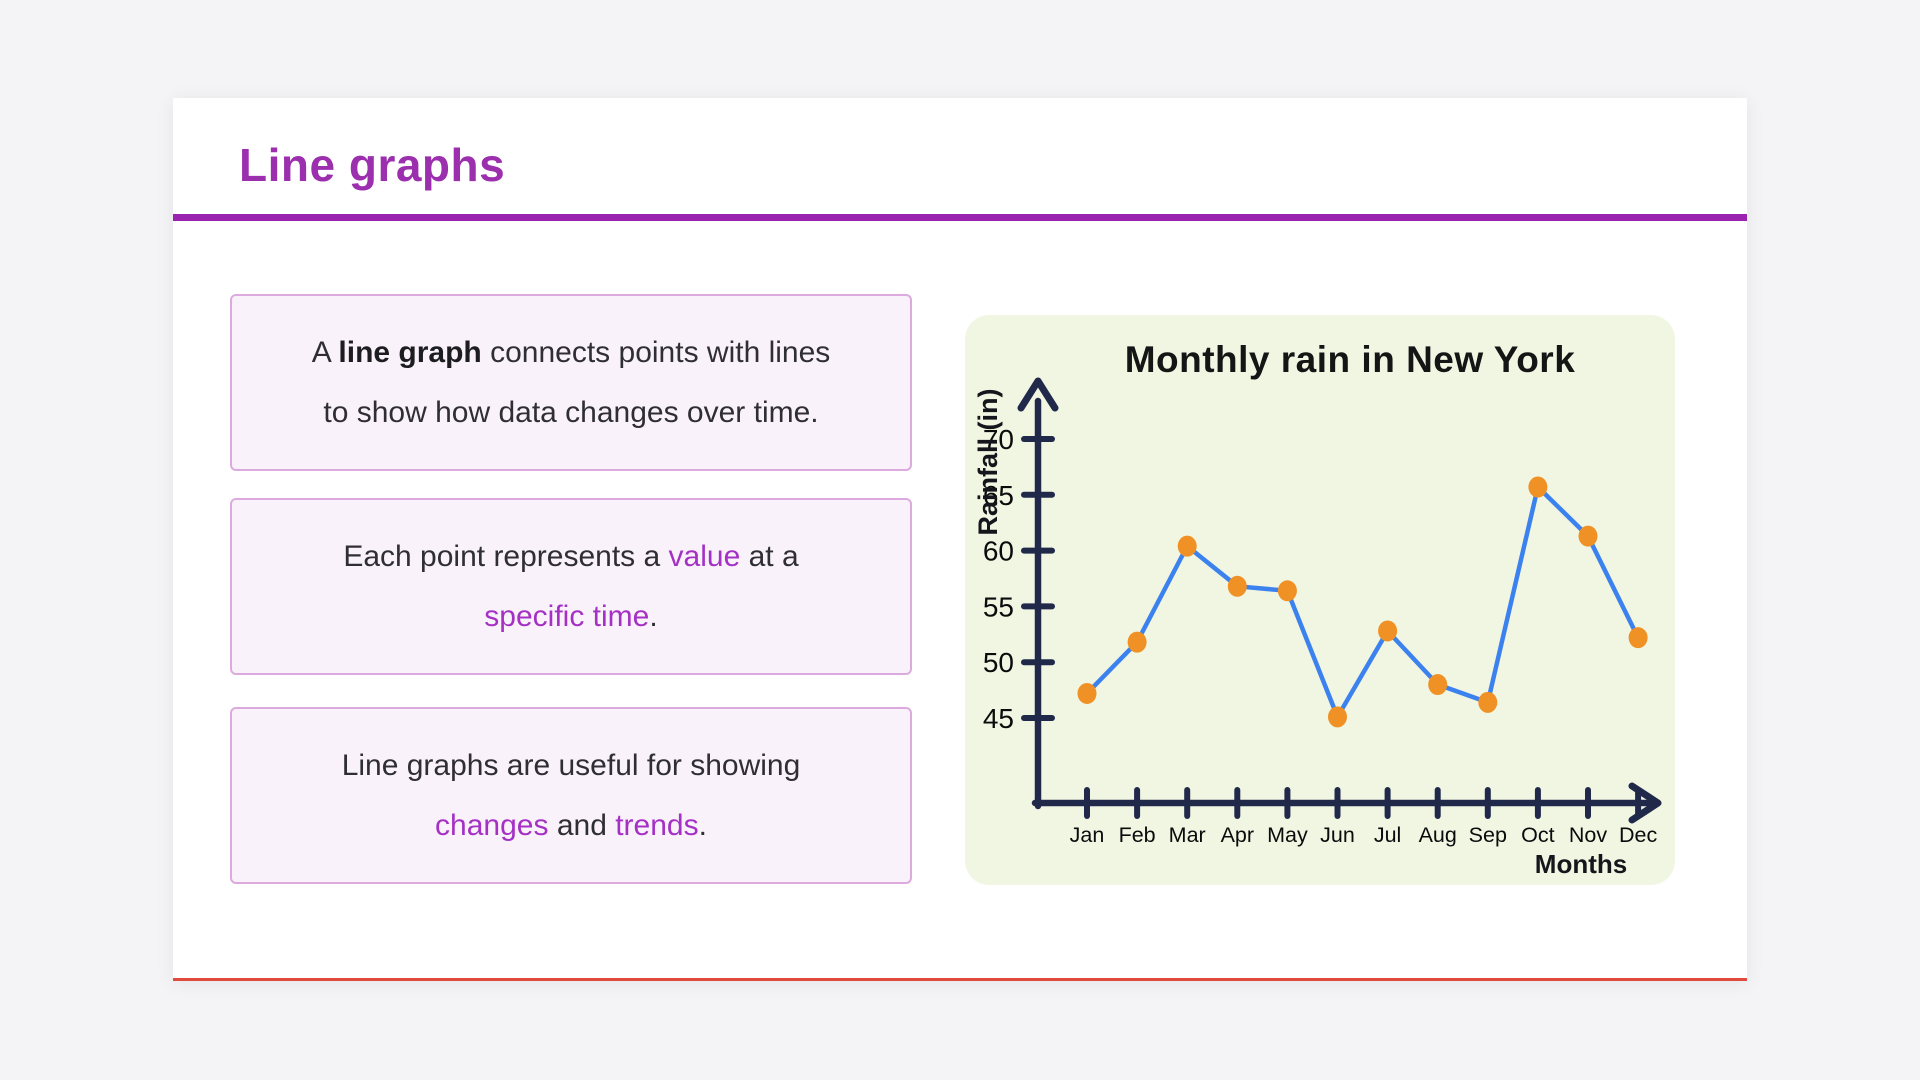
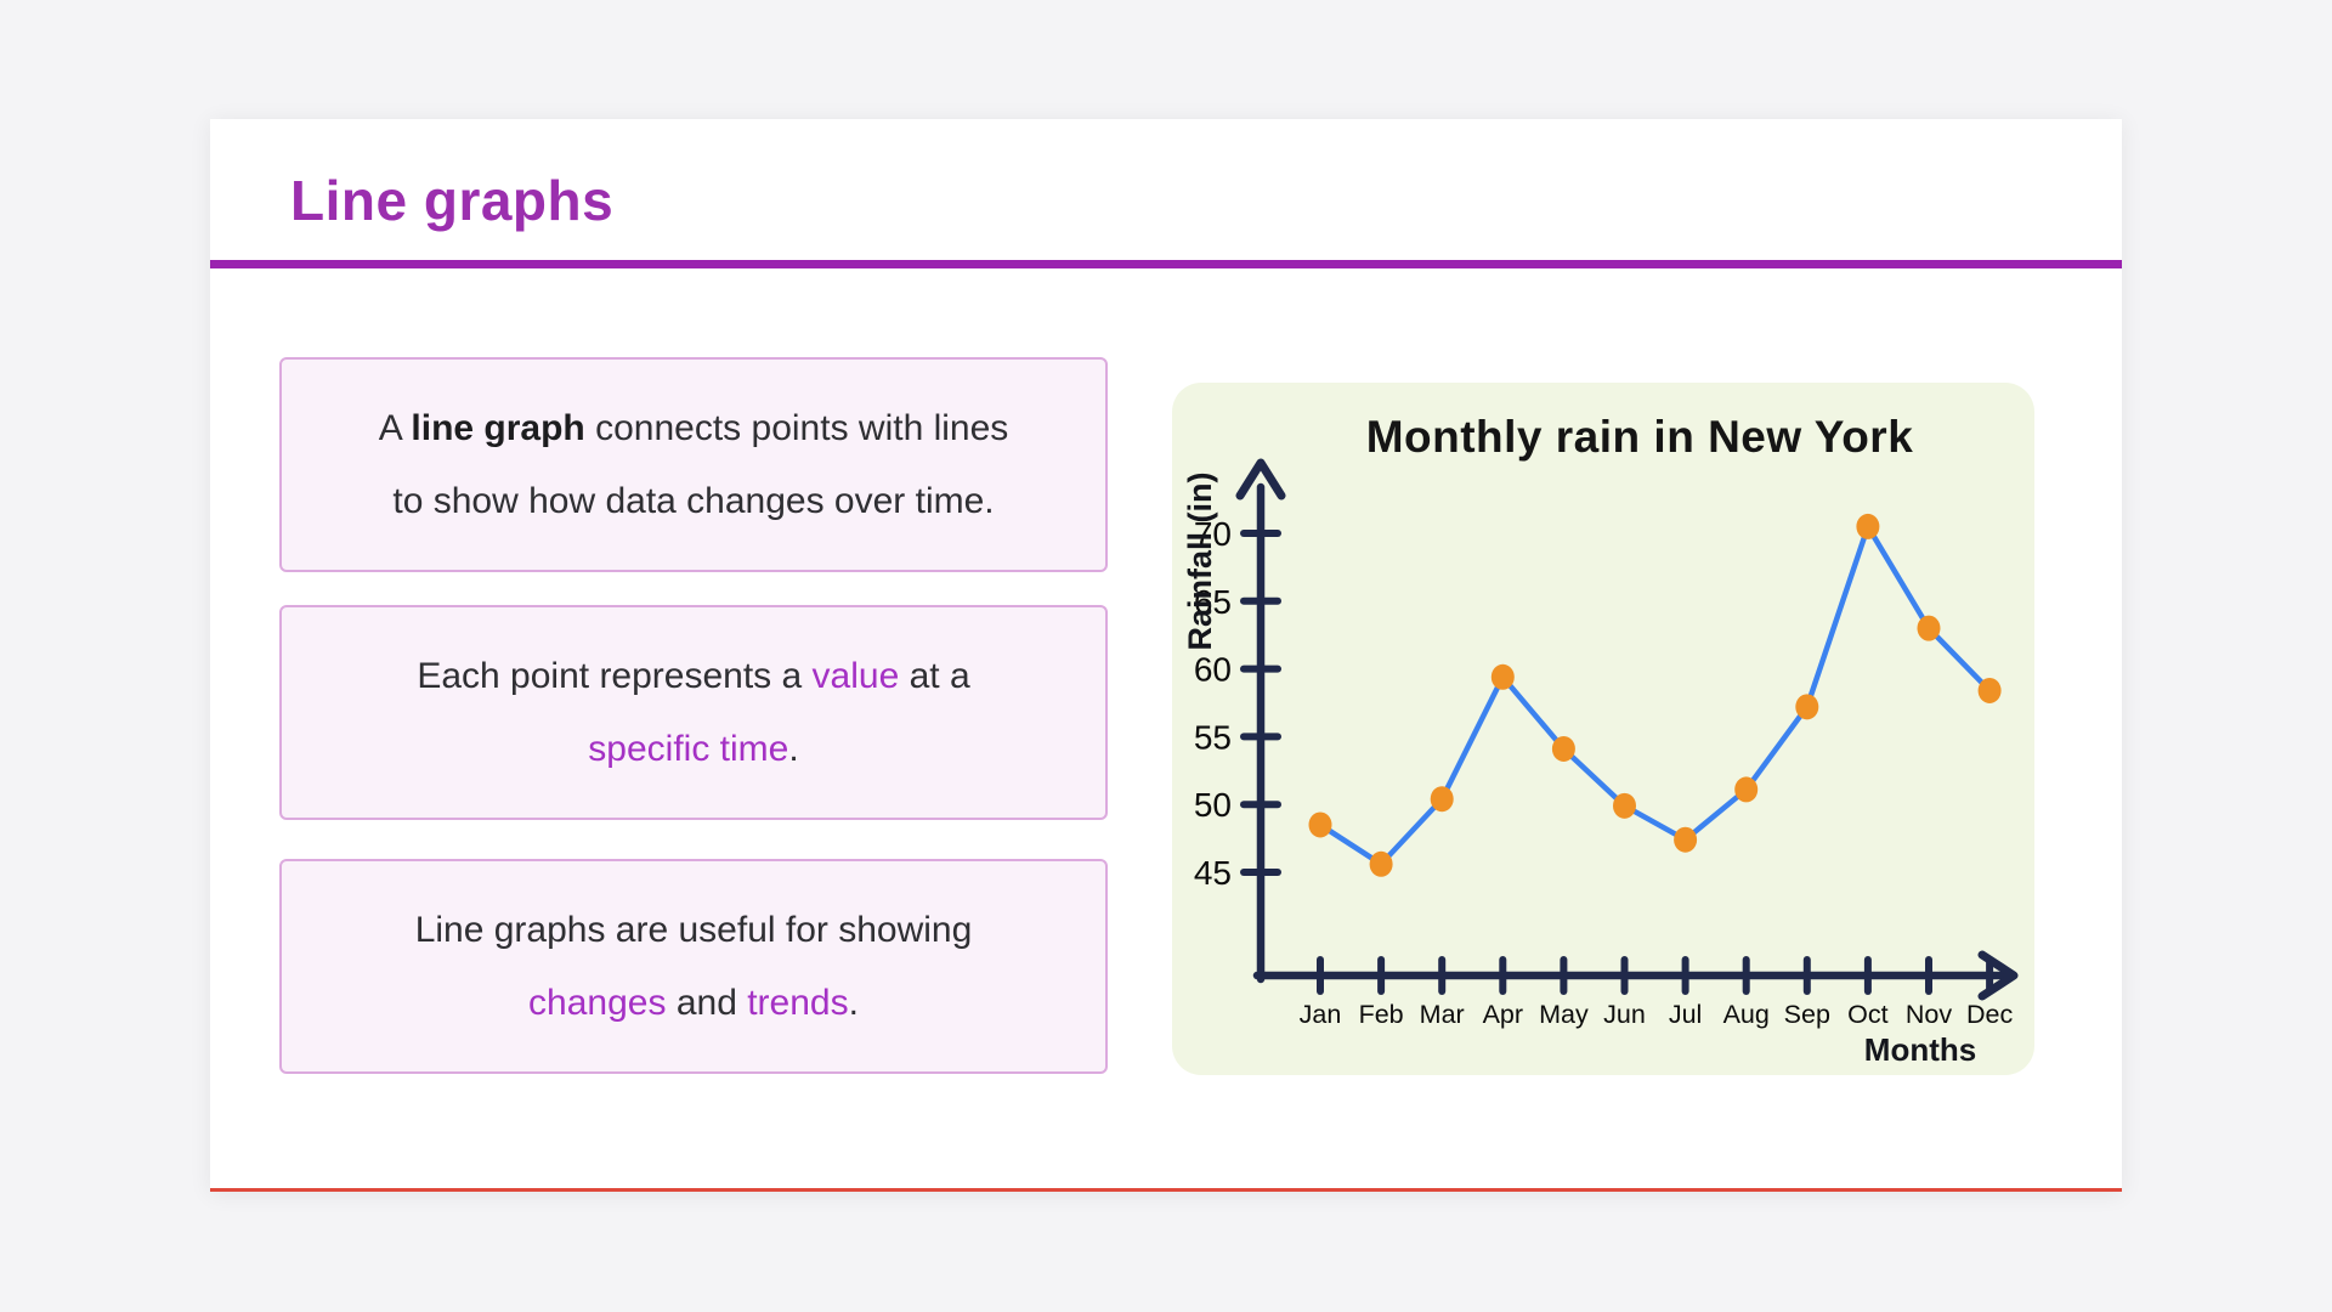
Jan: 47.2 -> 48.5
Feb: 51.8 -> 45.6
Mar: 60.4 -> 50.4
Apr: 56.8 -> 59.4
May: 56.4 -> 54.1
Jun: 45.1 -> 49.9
Jul: 52.8 -> 47.4
Aug: 48.0 -> 51.1
Sep: 46.4 -> 57.2
Oct: 65.7 -> 70.5
Nov: 61.3 -> 63.0
Dec: 52.2 -> 58.4
